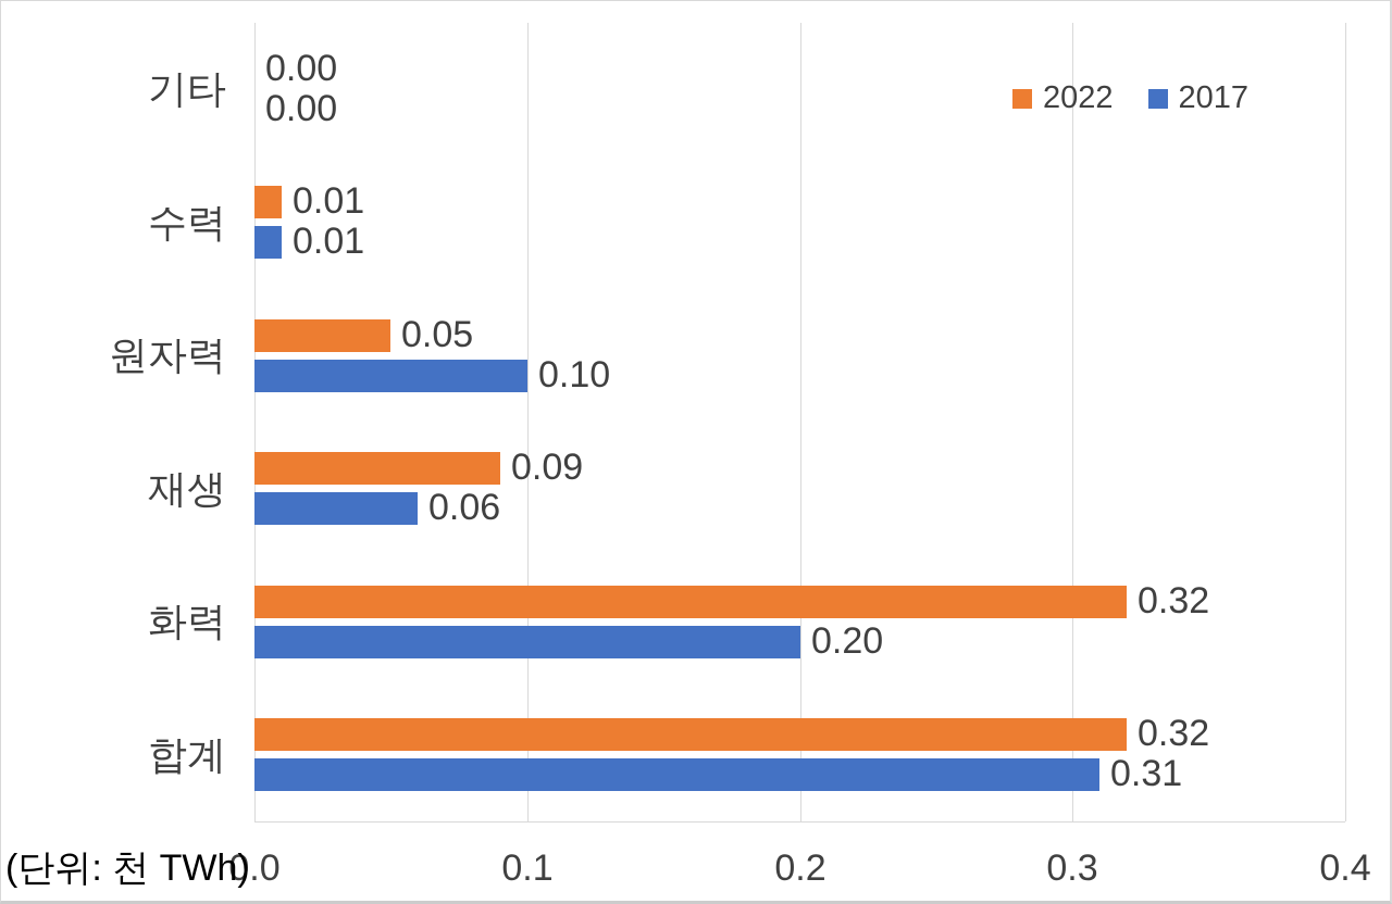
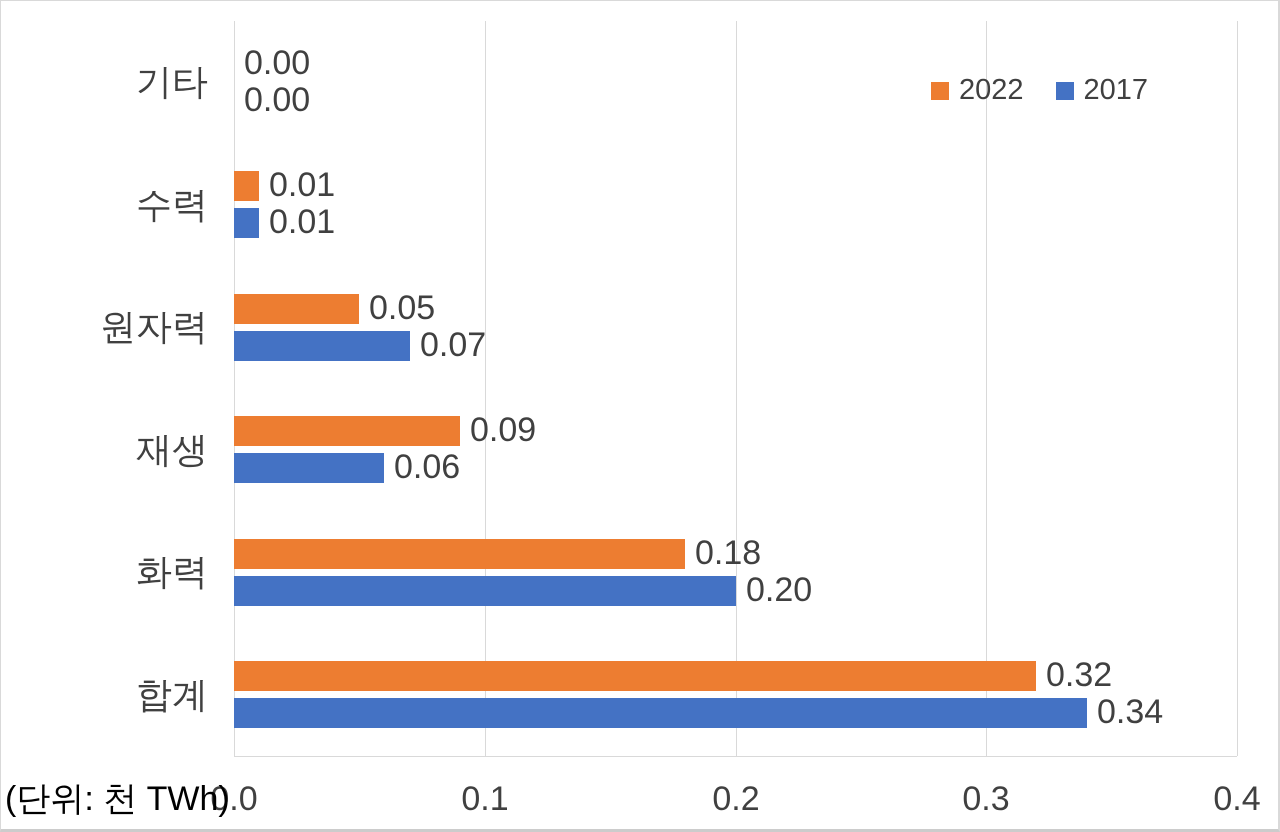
2017/원자력: 0.10 -> 0.07
2022/화력: 0.32 -> 0.18
2017/합계: 0.31 -> 0.34
